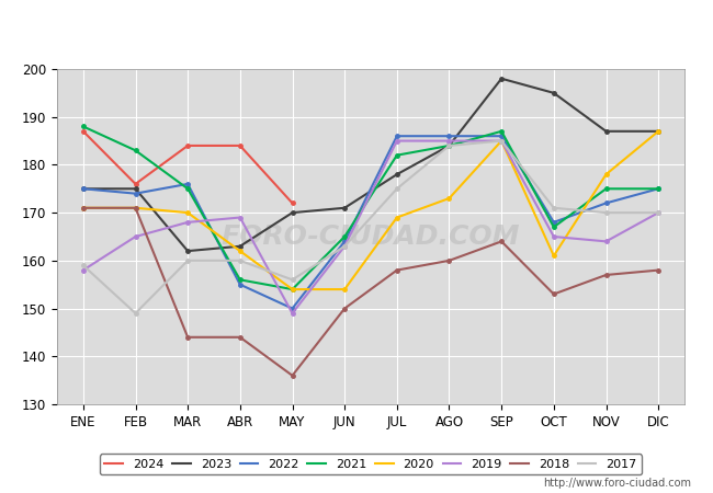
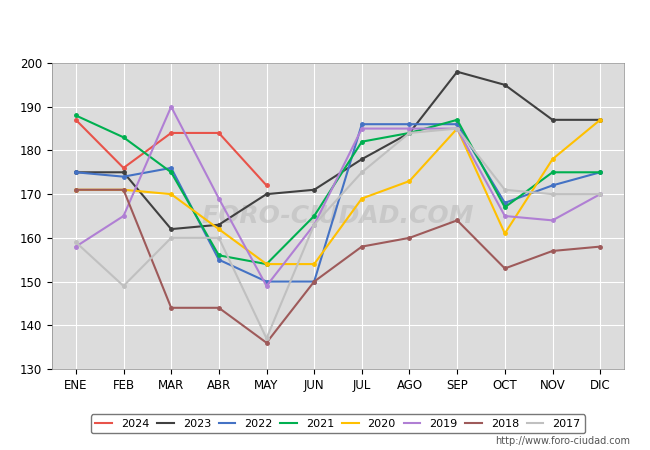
2019/MAR: 168 -> 190
2017/MAY: 156 -> 137
2022/JUN: 164 -> 150
